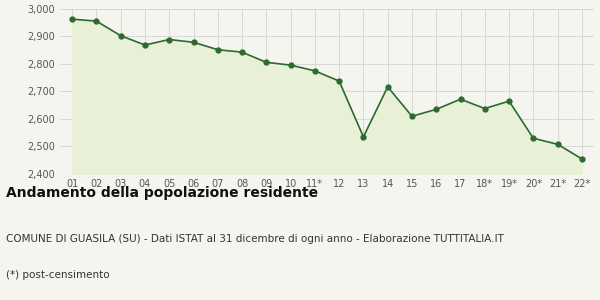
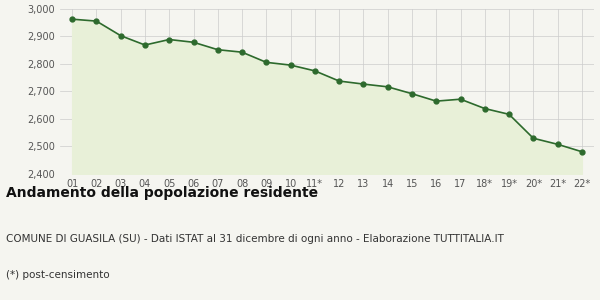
13: 2,535 -> 2,727
15: 2,610 -> 2,692
16: 2,635 -> 2,665
19*: 2,665 -> 2,617
22*: 2,455 -> 2,481
